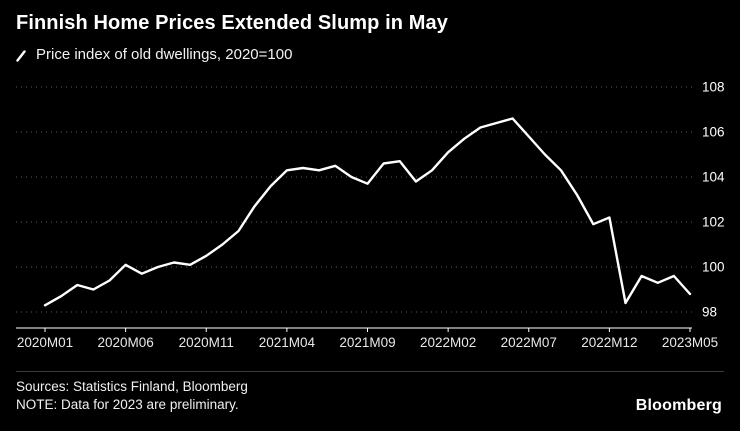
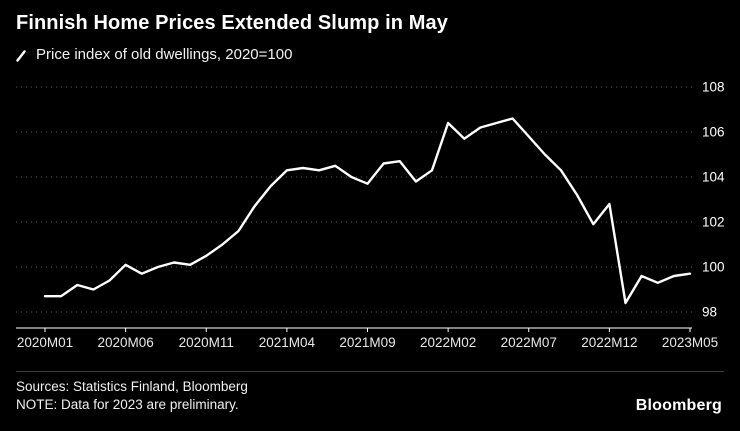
2020M01: 98.3 -> 98.7
2022M02: 105.1 -> 106.4
2022M12: 102.2 -> 102.8
2023M05: 98.8 -> 99.7
